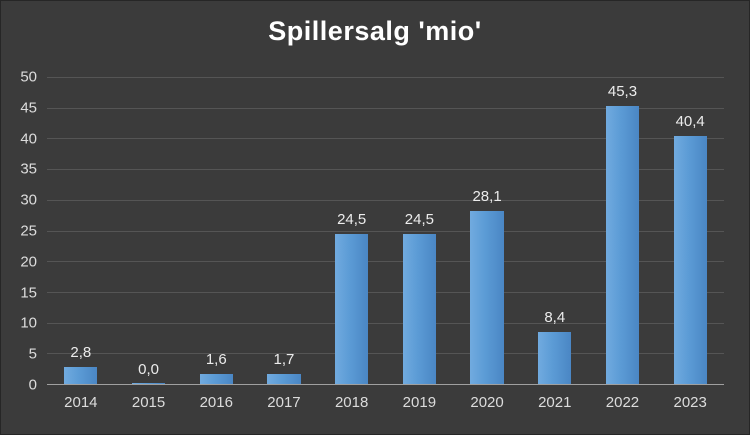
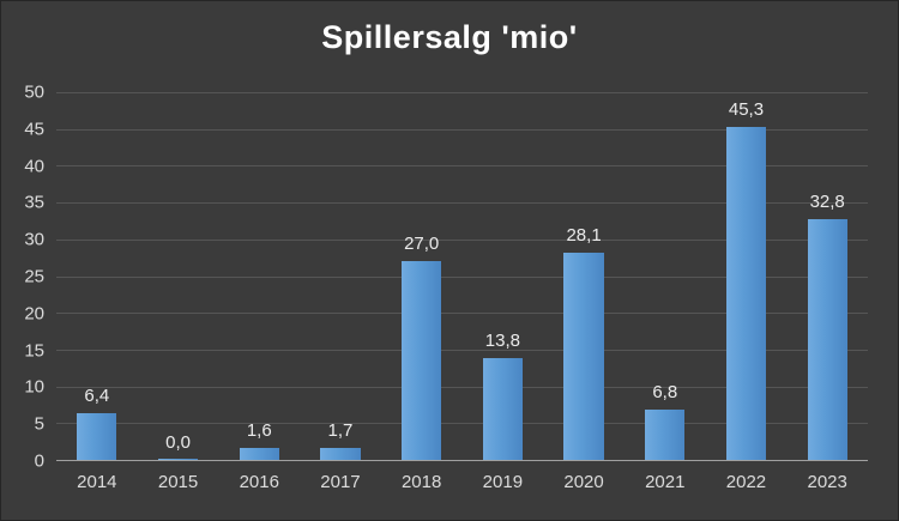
2014: 2,8 -> 6,4
2018: 24,5 -> 27,0
2019: 24,5 -> 13,8
2021: 8,4 -> 6,8
2023: 40,4 -> 32,8
